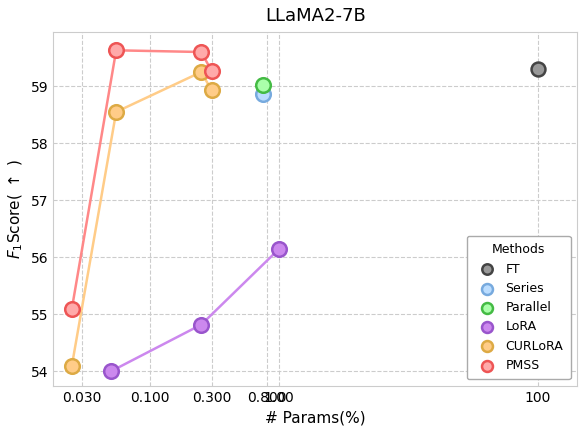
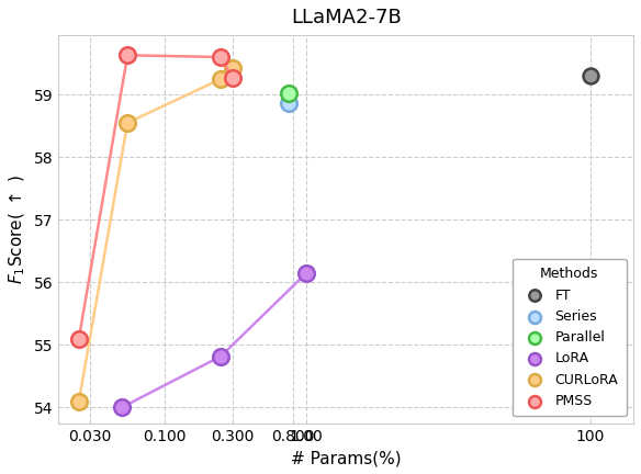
CURLoRA/0.300: 58.93 -> 59.42
